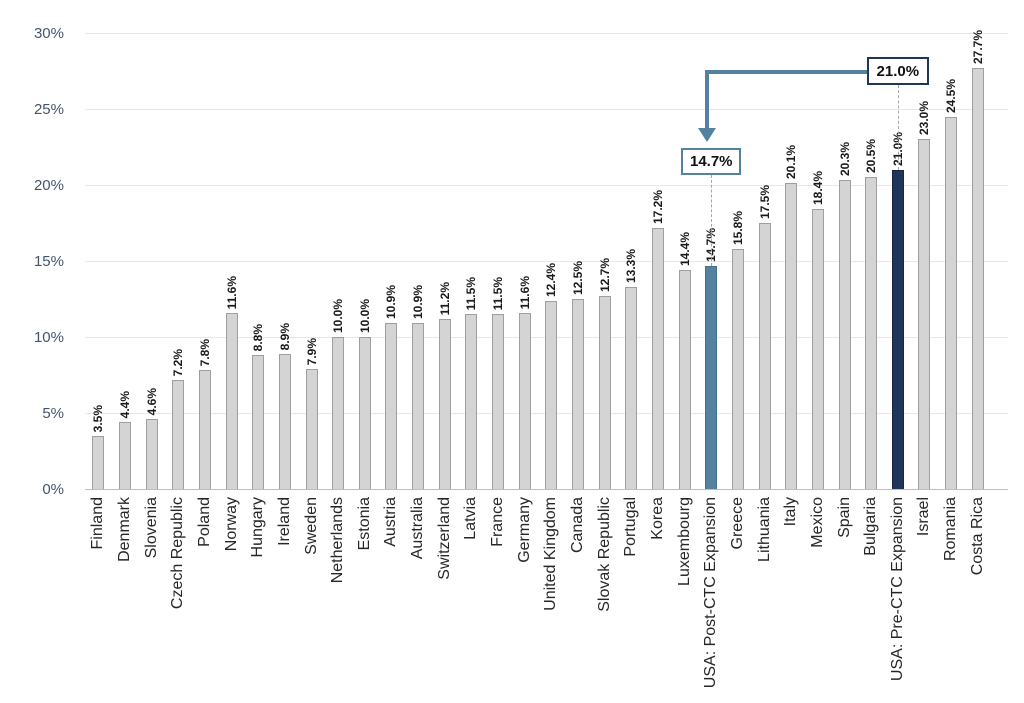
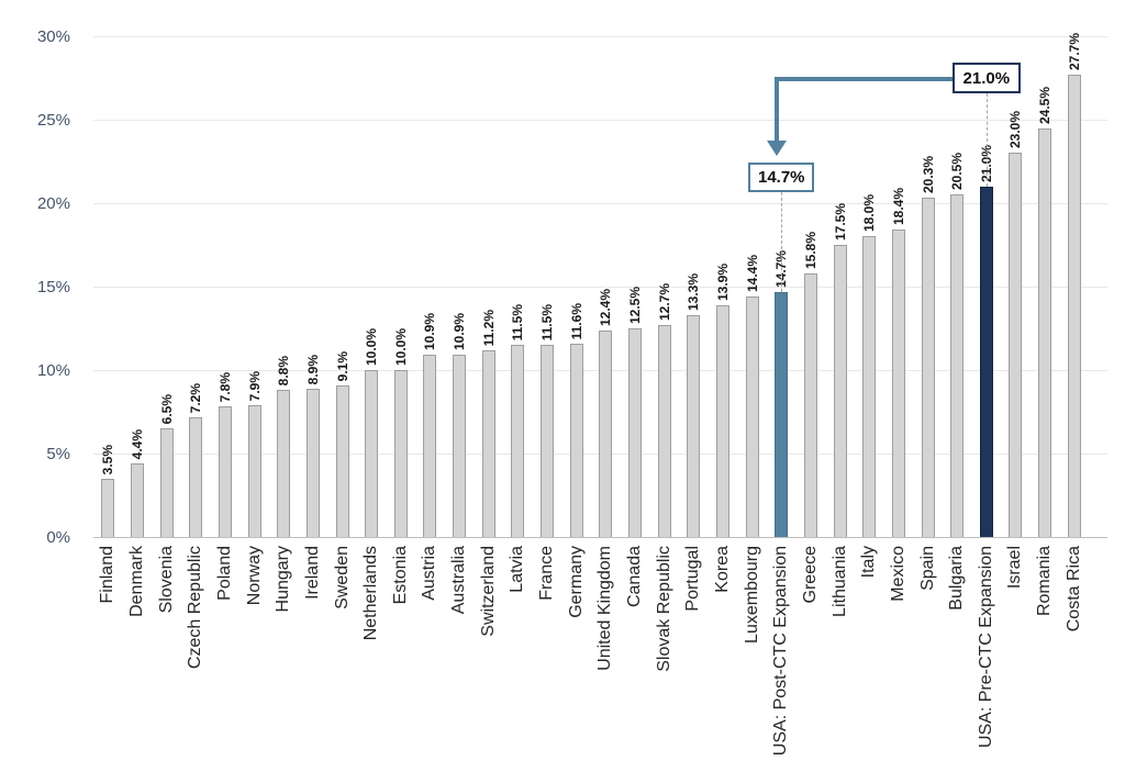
Slovenia: 4.6% -> 6.5%
Norway: 11.6% -> 7.9%
Sweden: 7.9% -> 9.1%
Korea: 17.2% -> 13.9%
Italy: 20.1% -> 18.0%
